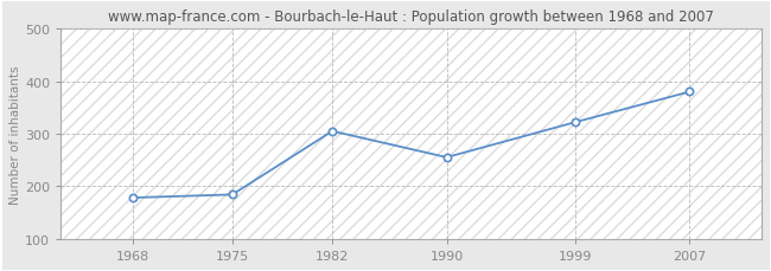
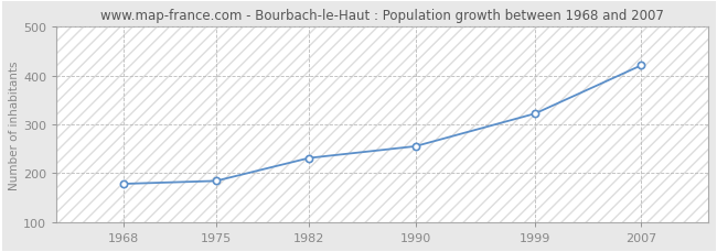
1982: 305 -> 231
2007: 380 -> 421
